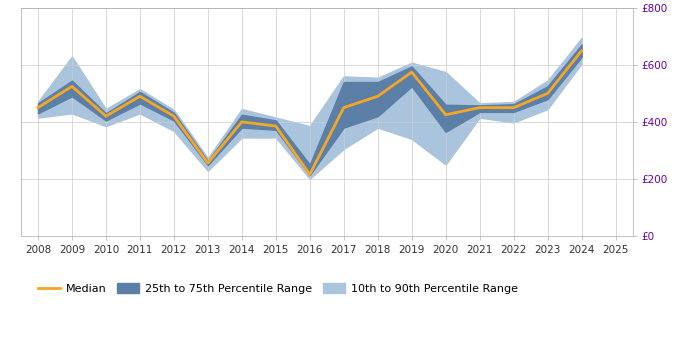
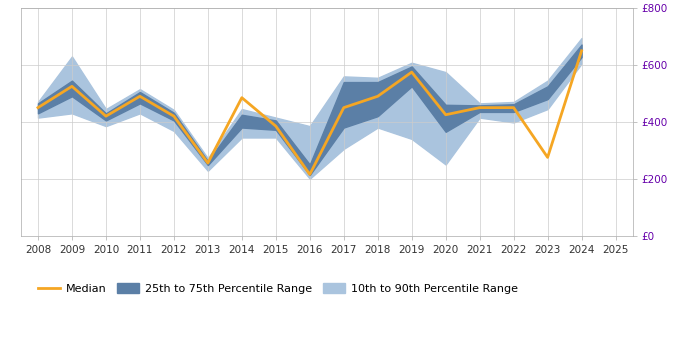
Median/2014: £400 -> £485
Median/2023: £500 -> £275
